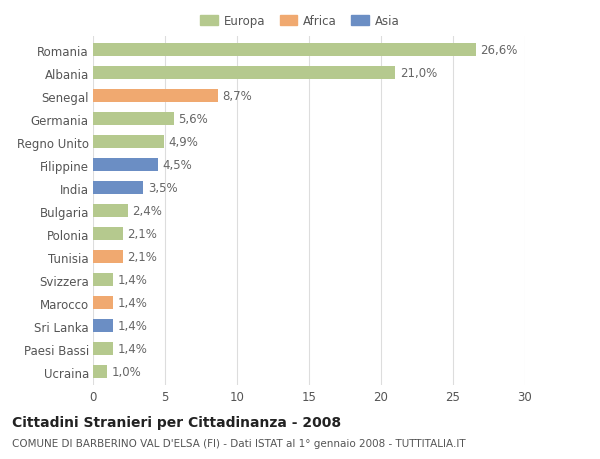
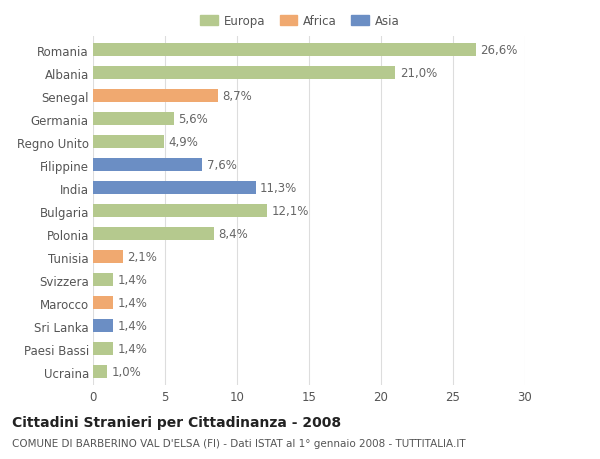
Filippine: 4,5% -> 7,6%
India: 3,5% -> 11,3%
Bulgaria: 2,4% -> 12,1%
Polonia: 2,1% -> 8,4%
